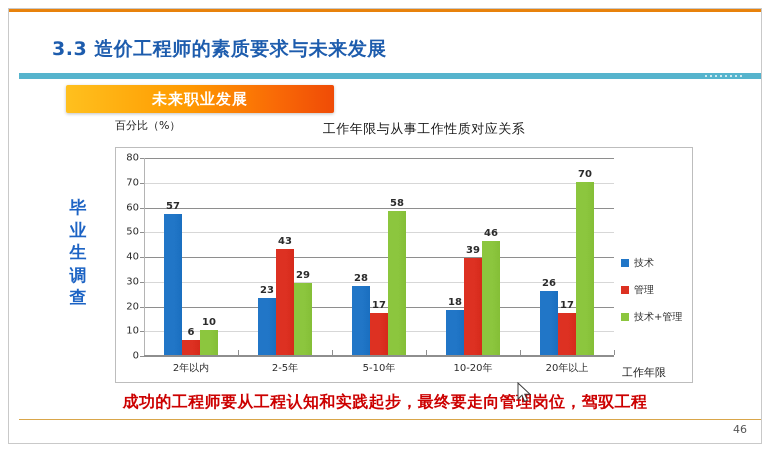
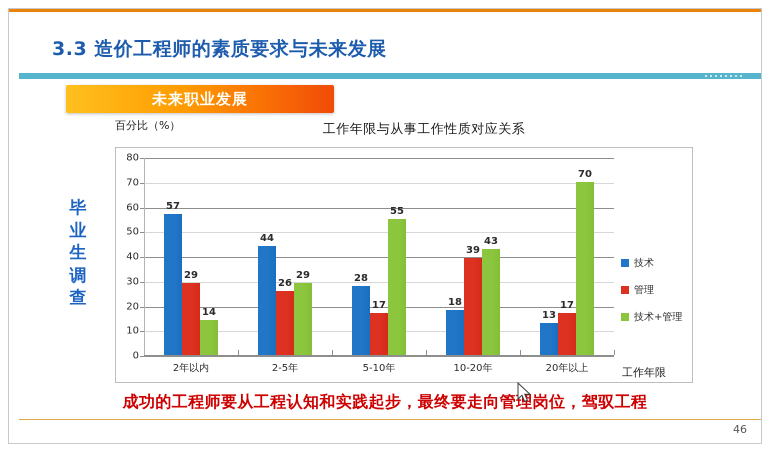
管理/2年以内: 6 -> 29
技术+管理/2年以内: 10 -> 14
技术/2-5年: 23 -> 44
管理/2-5年: 43 -> 26
技术+管理/5-10年: 58 -> 55
技术+管理/10-20年: 46 -> 43
技术/20年以上: 26 -> 13
